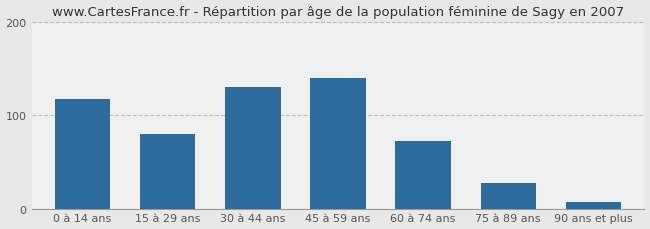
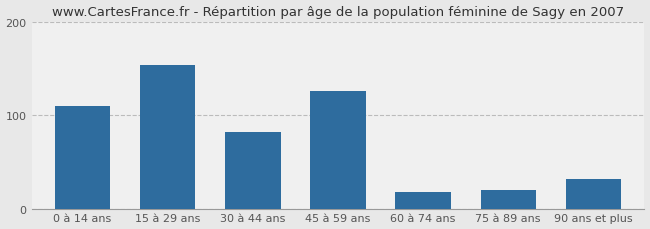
0 à 14 ans: 117 -> 110
15 à 29 ans: 80 -> 154
30 à 44 ans: 130 -> 82
45 à 59 ans: 140 -> 126
60 à 74 ans: 72 -> 18
75 à 89 ans: 27 -> 20
90 ans et plus: 7 -> 32
